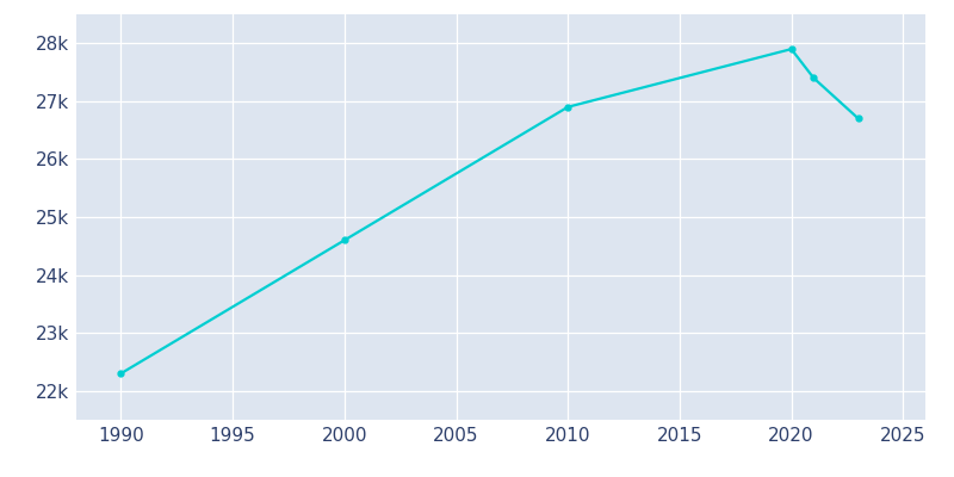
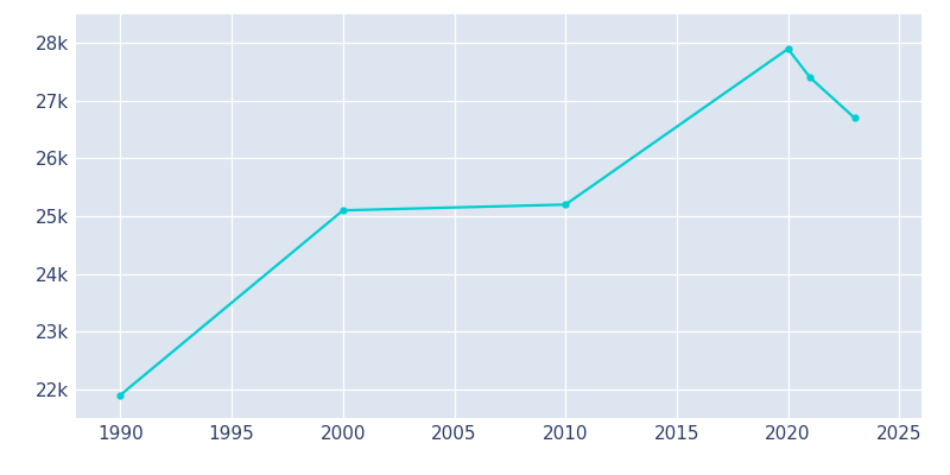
1990: 22.3k -> 21.9k
2000: 24.6k -> 25.1k
2010: 26.9k -> 25.2k
